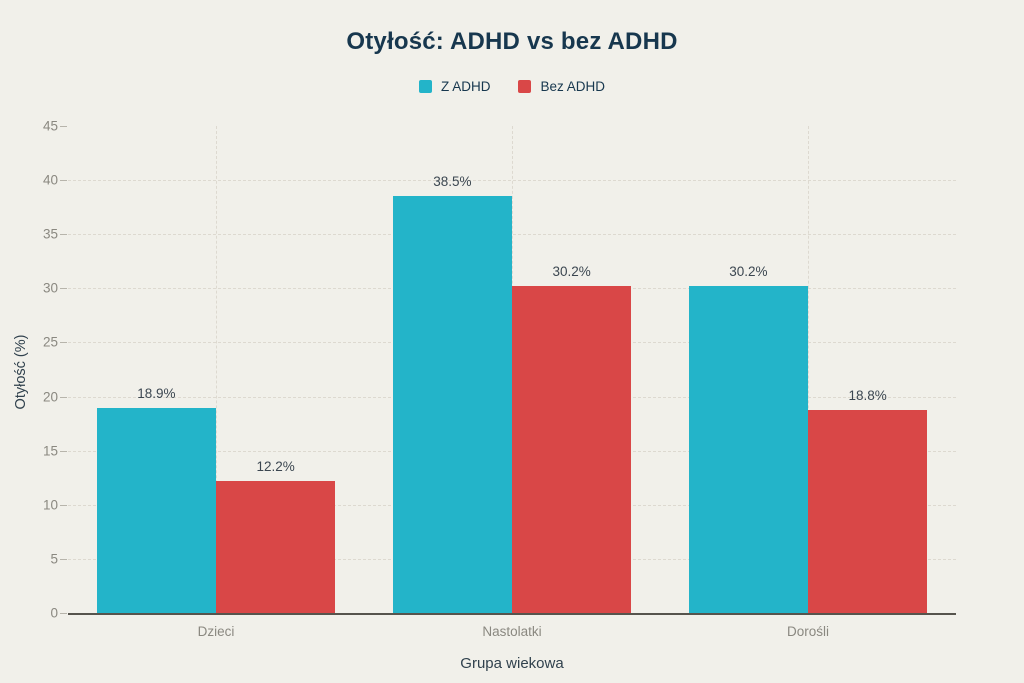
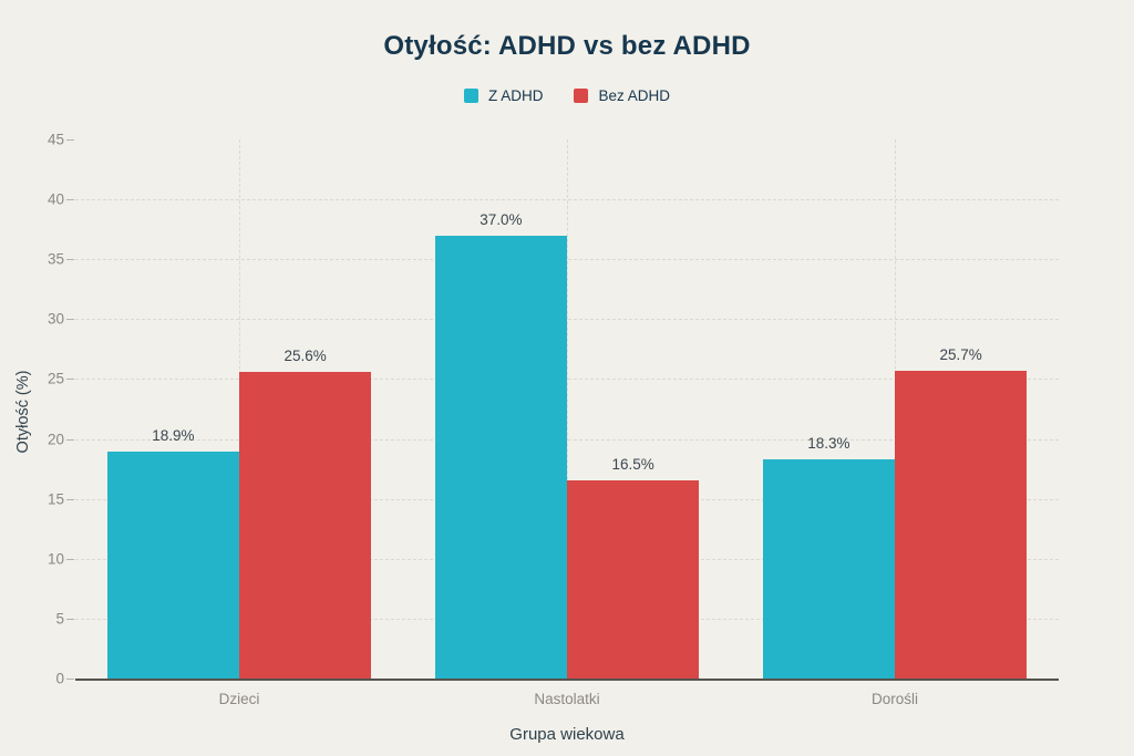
Bez ADHD/Dzieci: 12.2% -> 25.6%
Z ADHD/Nastolatki: 38.5% -> 37.0%
Bez ADHD/Nastolatki: 30.2% -> 16.5%
Z ADHD/Dorośli: 30.2% -> 18.3%
Bez ADHD/Dorośli: 18.8% -> 25.7%
